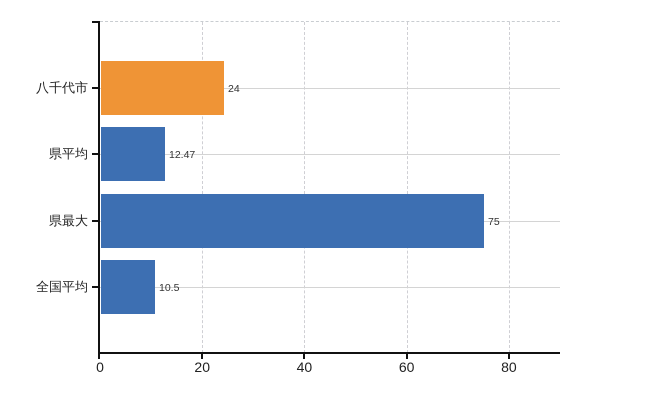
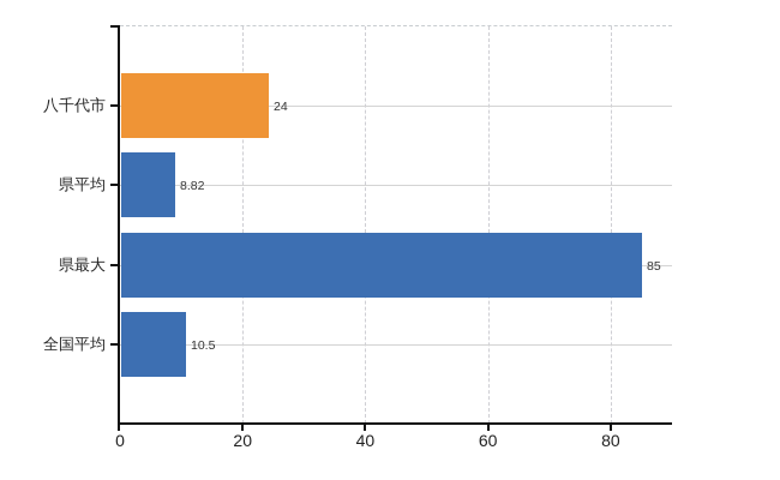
県平均: 12.47 -> 8.82
県最大: 75 -> 85
